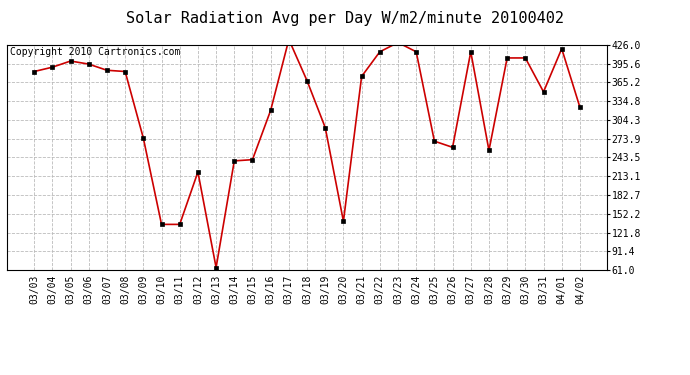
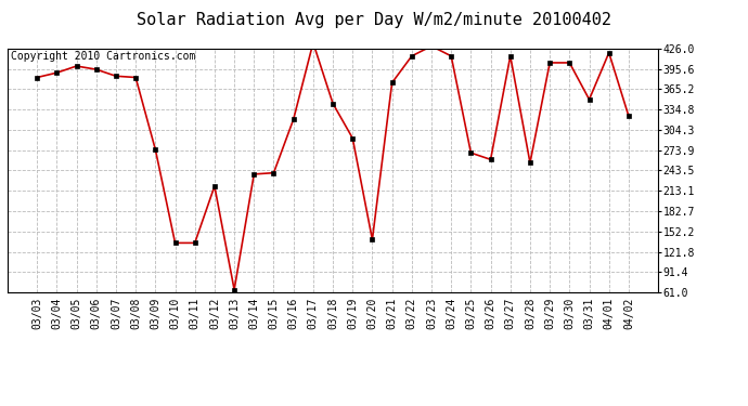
03/18: 368 -> 344
